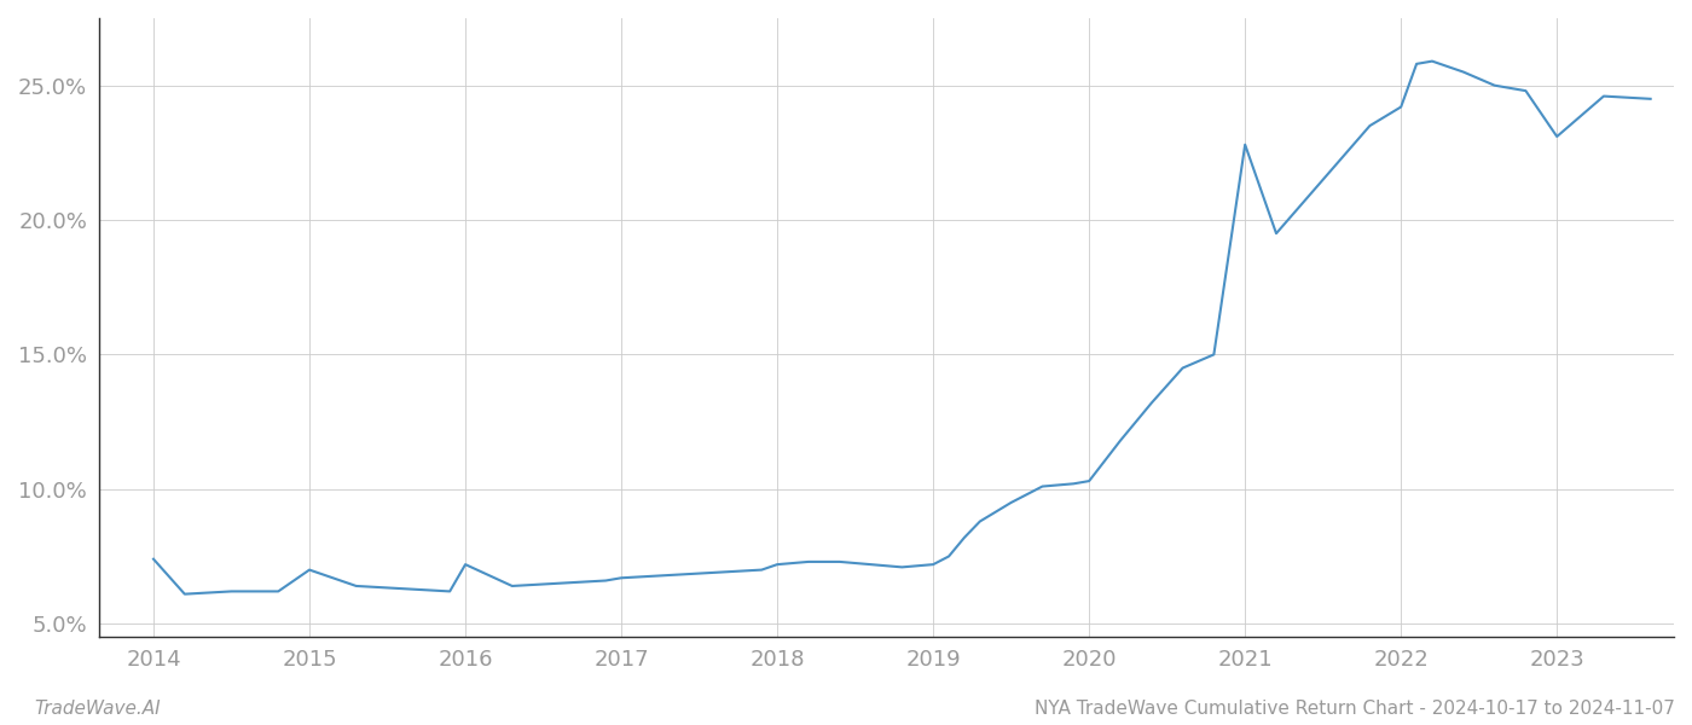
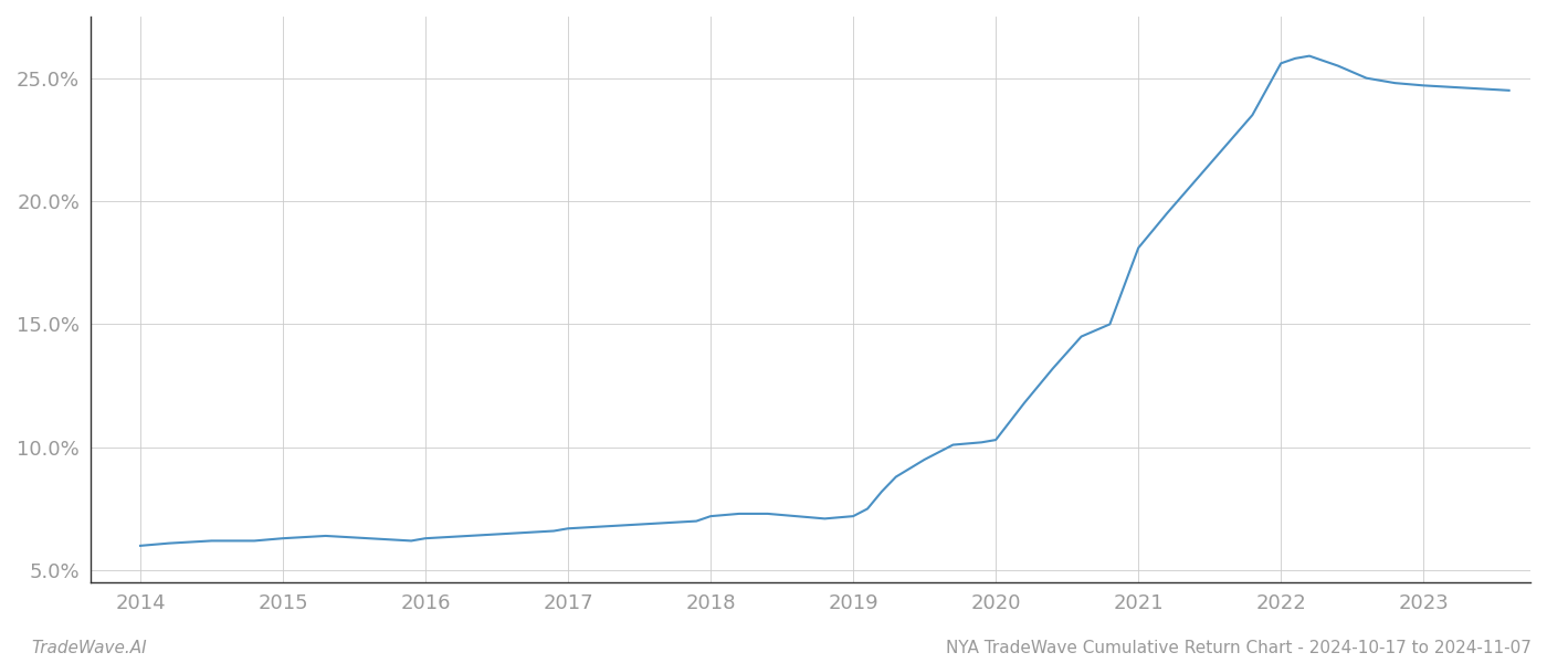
2014: 7.4% -> 6.0%
2015: 7.0% -> 6.3%
2016: 7.2% -> 6.3%
2021: 22.8% -> 18.1%
2022: 24.2% -> 25.6%
2023: 23.1% -> 24.7%
